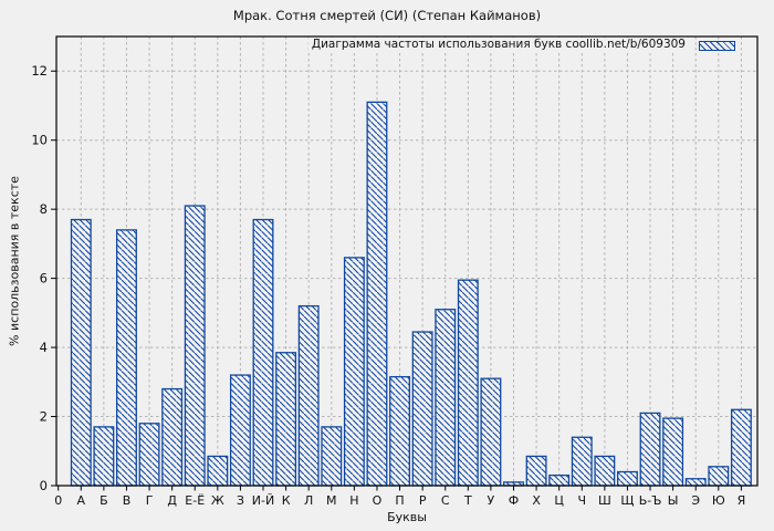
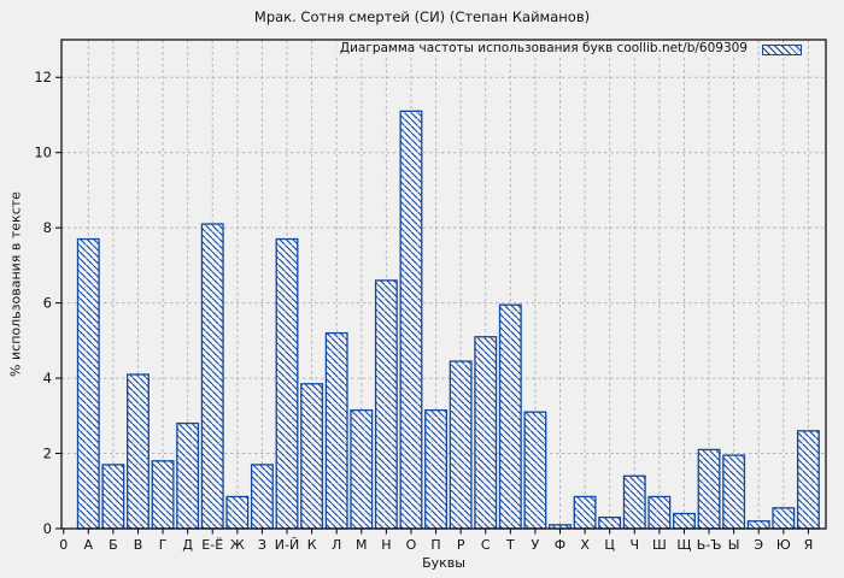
В: 7.4 -> 4.1
З: 3.2 -> 1.7
М: 1.7 -> 3.1
Я: 2.2 -> 2.6
